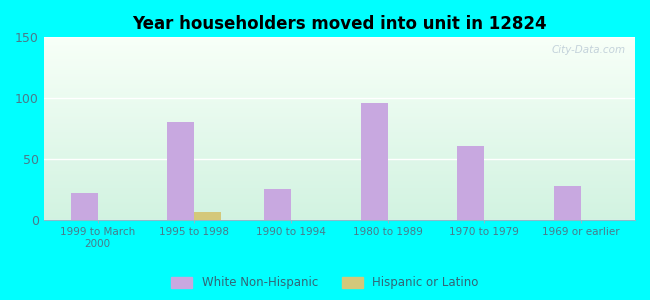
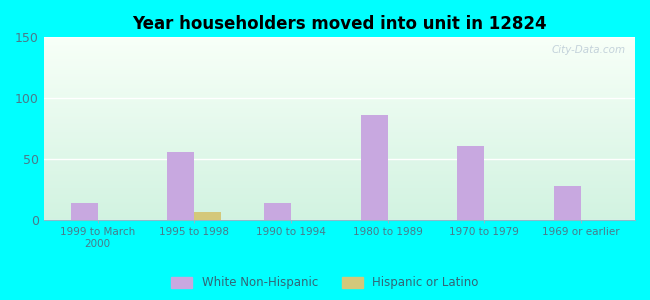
White Non-Hispanic/1999 to March 2000: 22 -> 14
White Non-Hispanic/1995 to 1998: 80 -> 56
White Non-Hispanic/1990 to 1994: 25 -> 14
White Non-Hispanic/1980 to 1989: 96 -> 86
